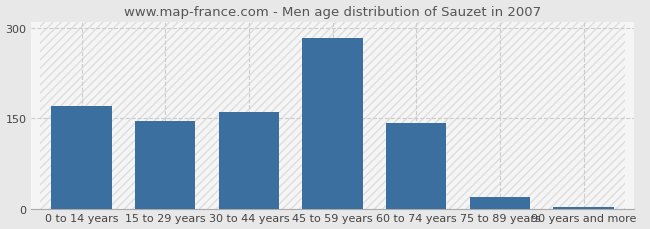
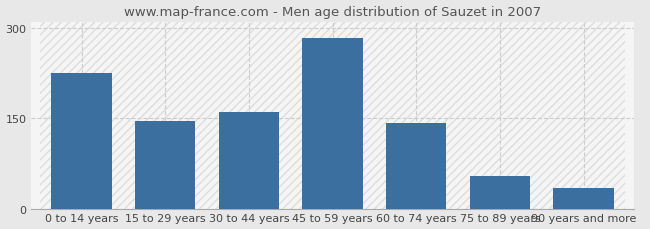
0 to 14 years: 170 -> 224
75 to 89 years: 20 -> 54
90 years and more: 2 -> 34
